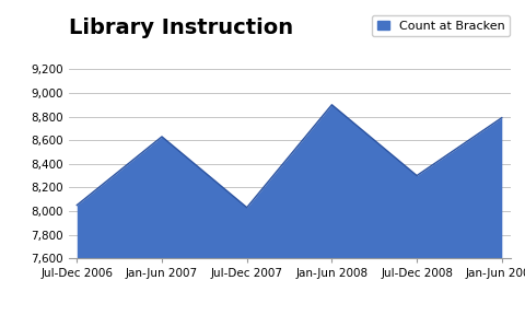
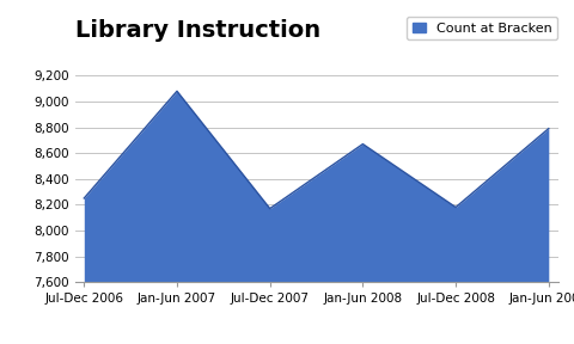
Jul-Dec 2006: 8,050 -> 8,250
Jan-Jun 2007: 8,630 -> 9,080
Jul-Dec 2007: 8,030 -> 8,170
Jan-Jun 2008: 8,900 -> 8,670
Jul-Dec 2008: 8,300 -> 8,180
